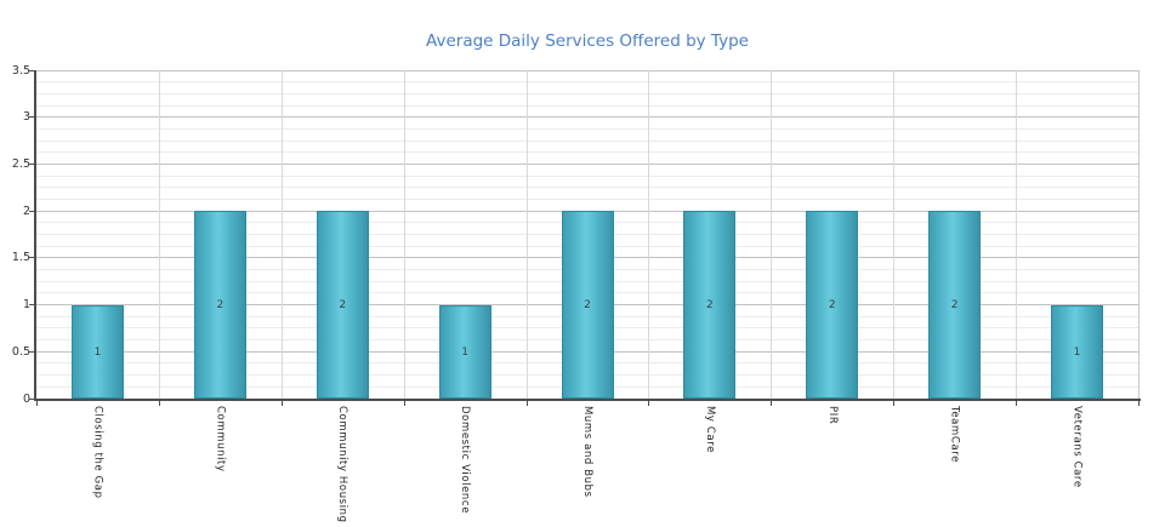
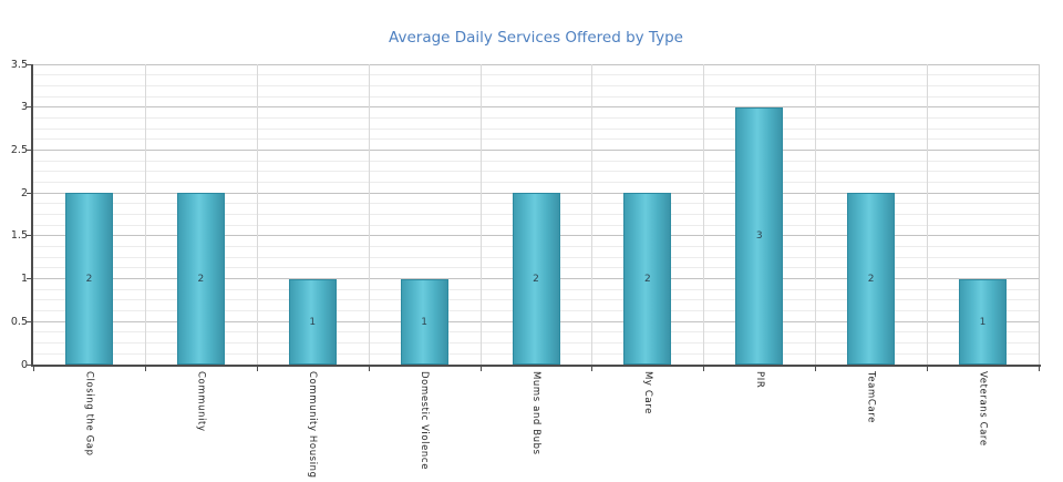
Closing the Gap: 1 -> 2
Community Housing: 2 -> 1
PIR: 2 -> 3
